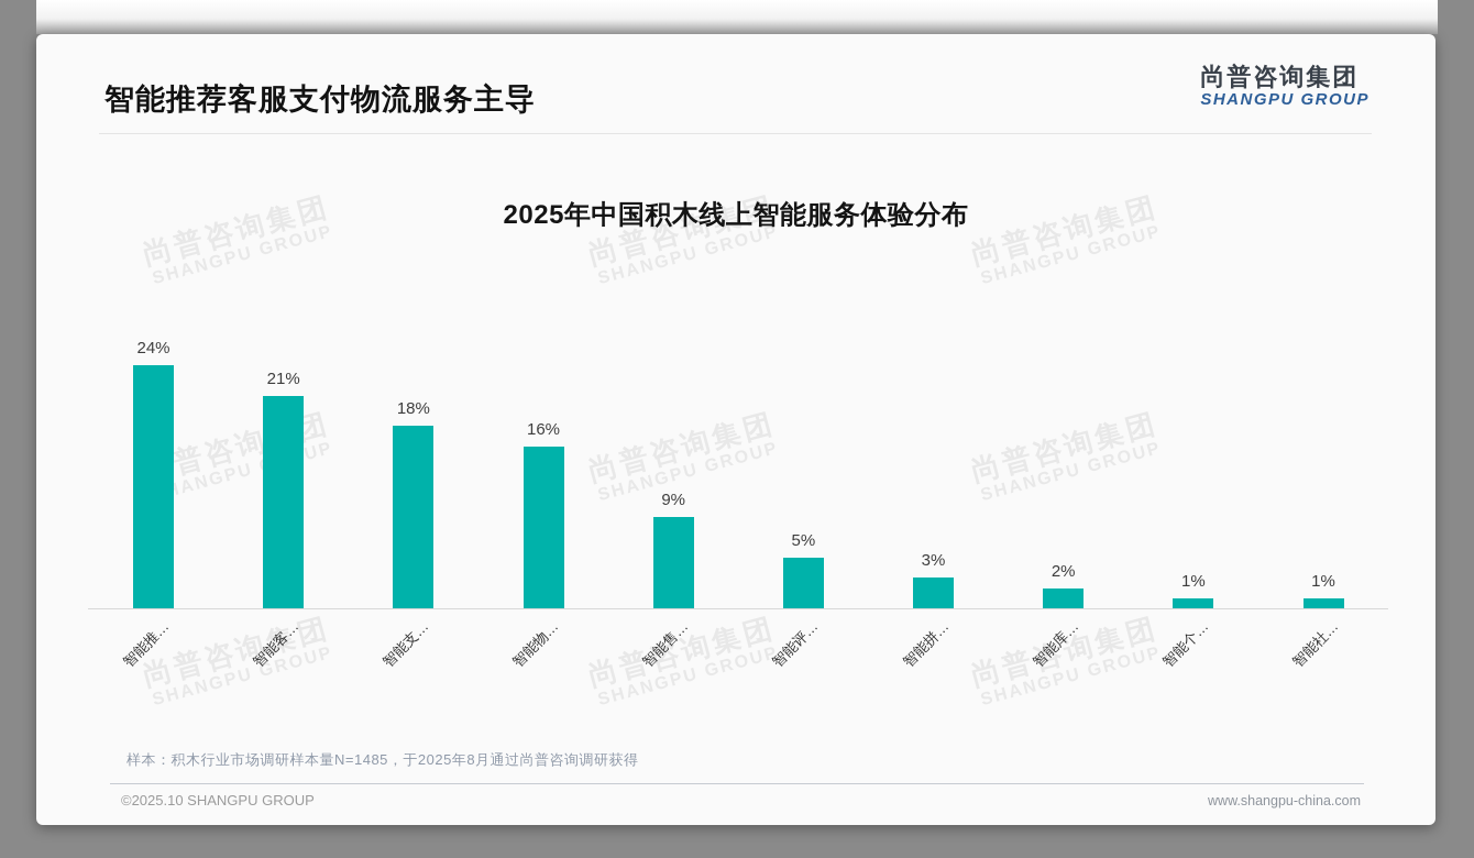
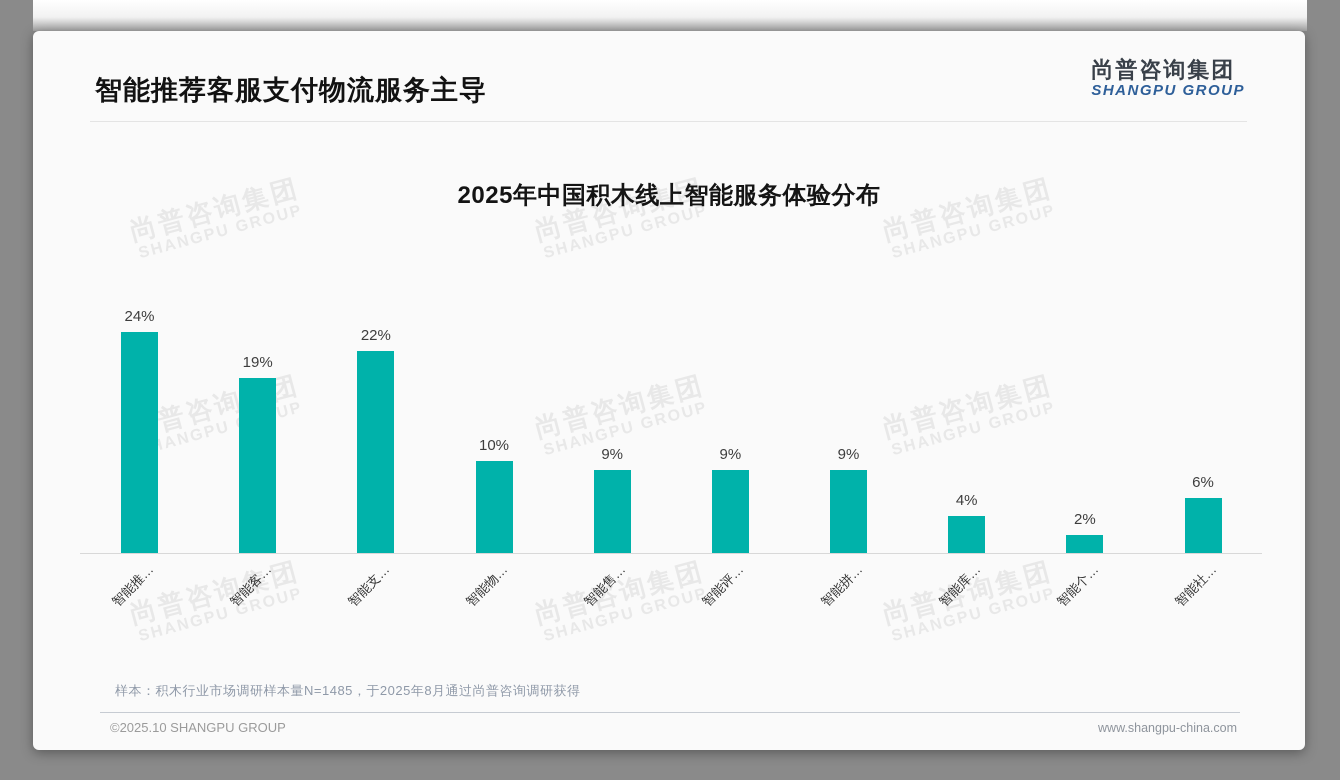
智能客…: 21% -> 19%
智能支…: 18% -> 22%
智能物…: 16% -> 10%
智能评…: 5% -> 9%
智能拼…: 3% -> 9%
智能库…: 2% -> 4%
智能个…: 1% -> 2%
智能社…: 1% -> 6%
